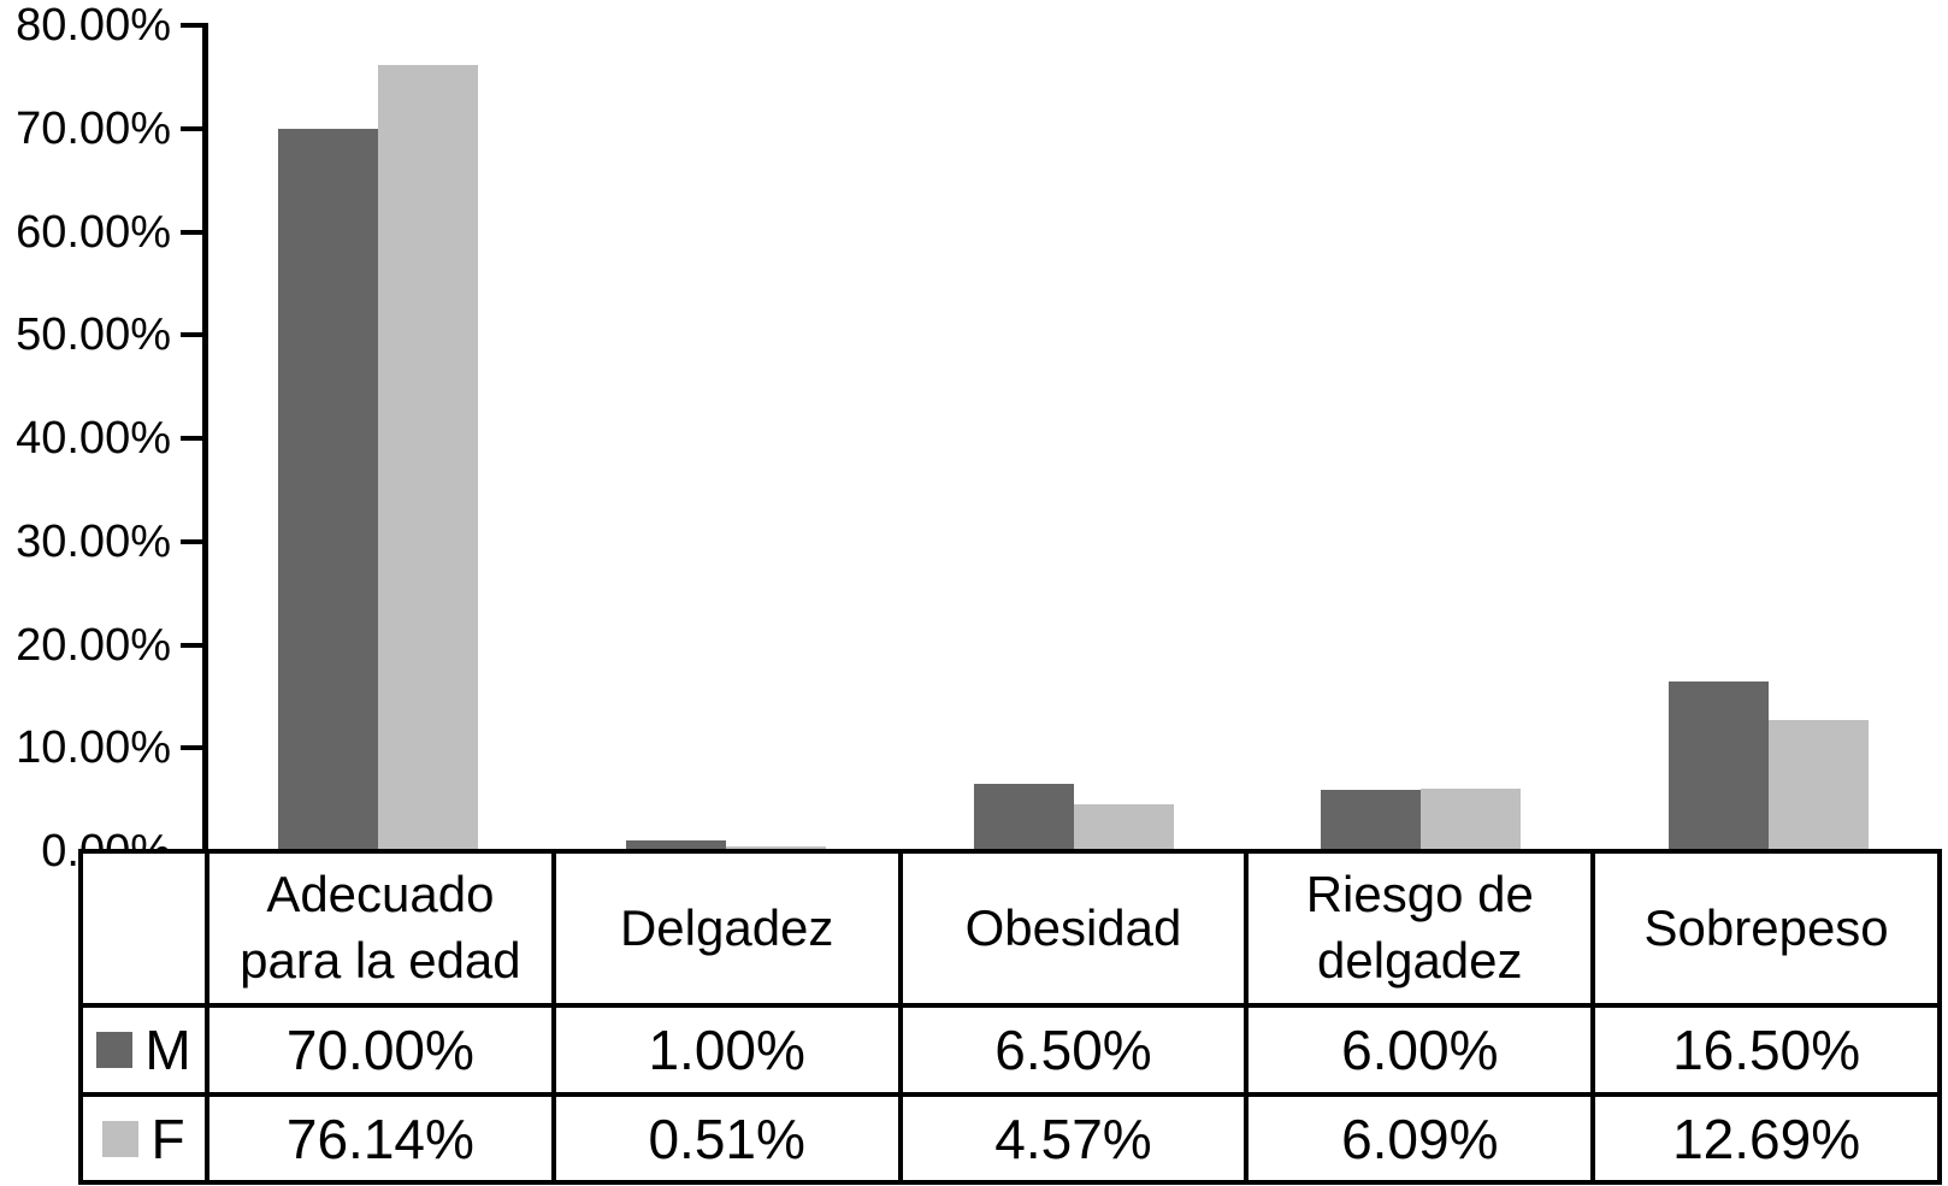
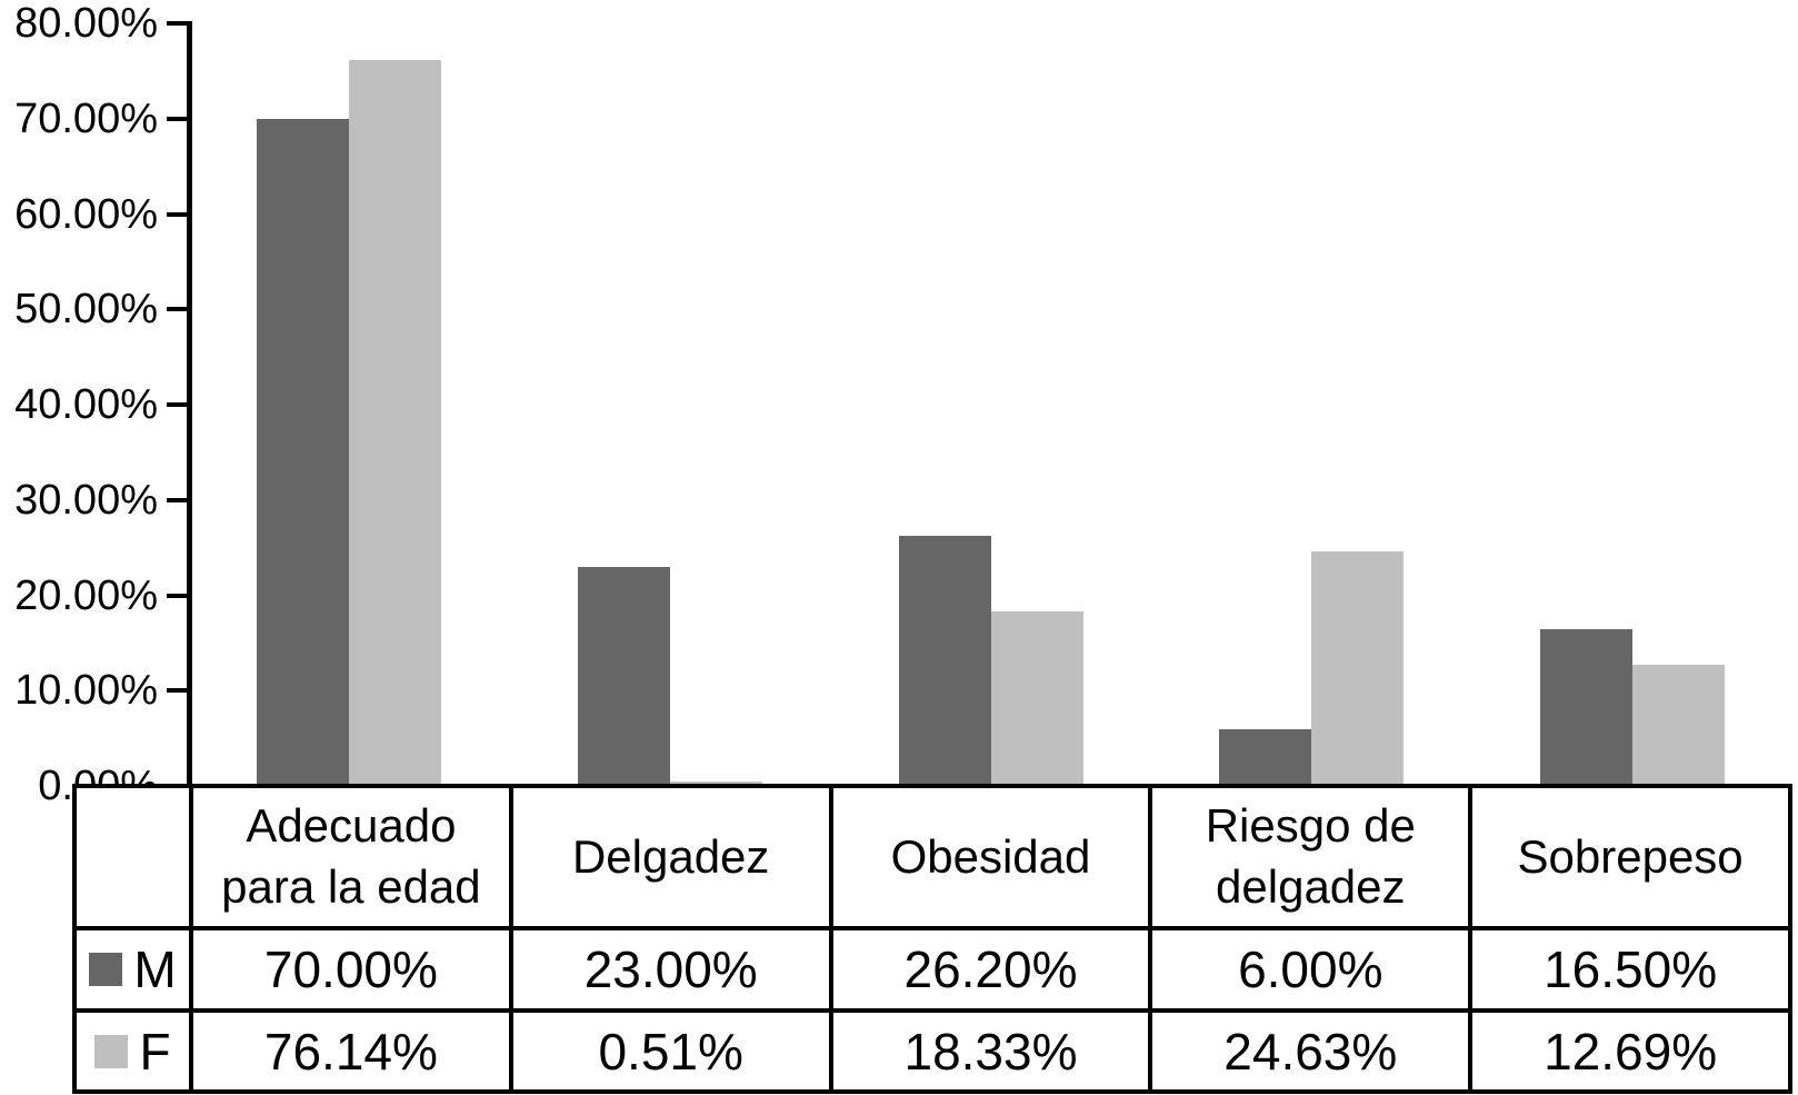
M/Delgadez: 1.00% -> 23.00%
M/Obesidad: 6.50% -> 26.20%
F/Obesidad: 4.57% -> 18.33%
F/Riesgo de delgadez: 6.09% -> 24.63%
